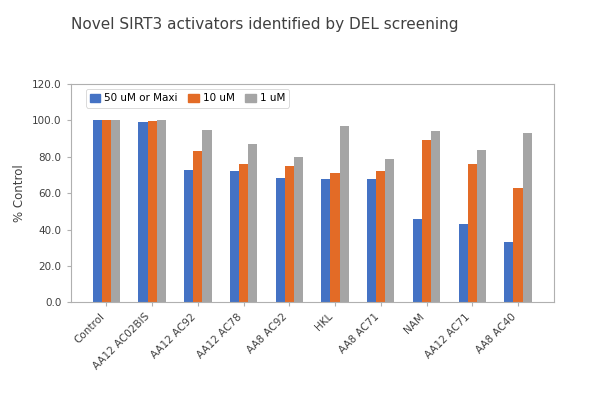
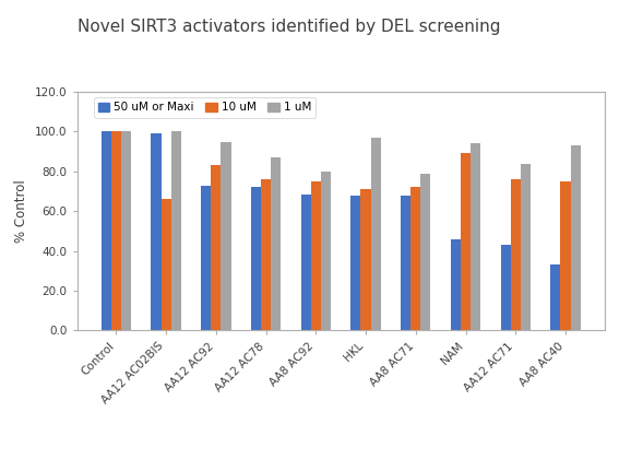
10 uM/AA12 AC02BIS: 100 -> 66
10 uM/AA8 AC40: 63 -> 75
